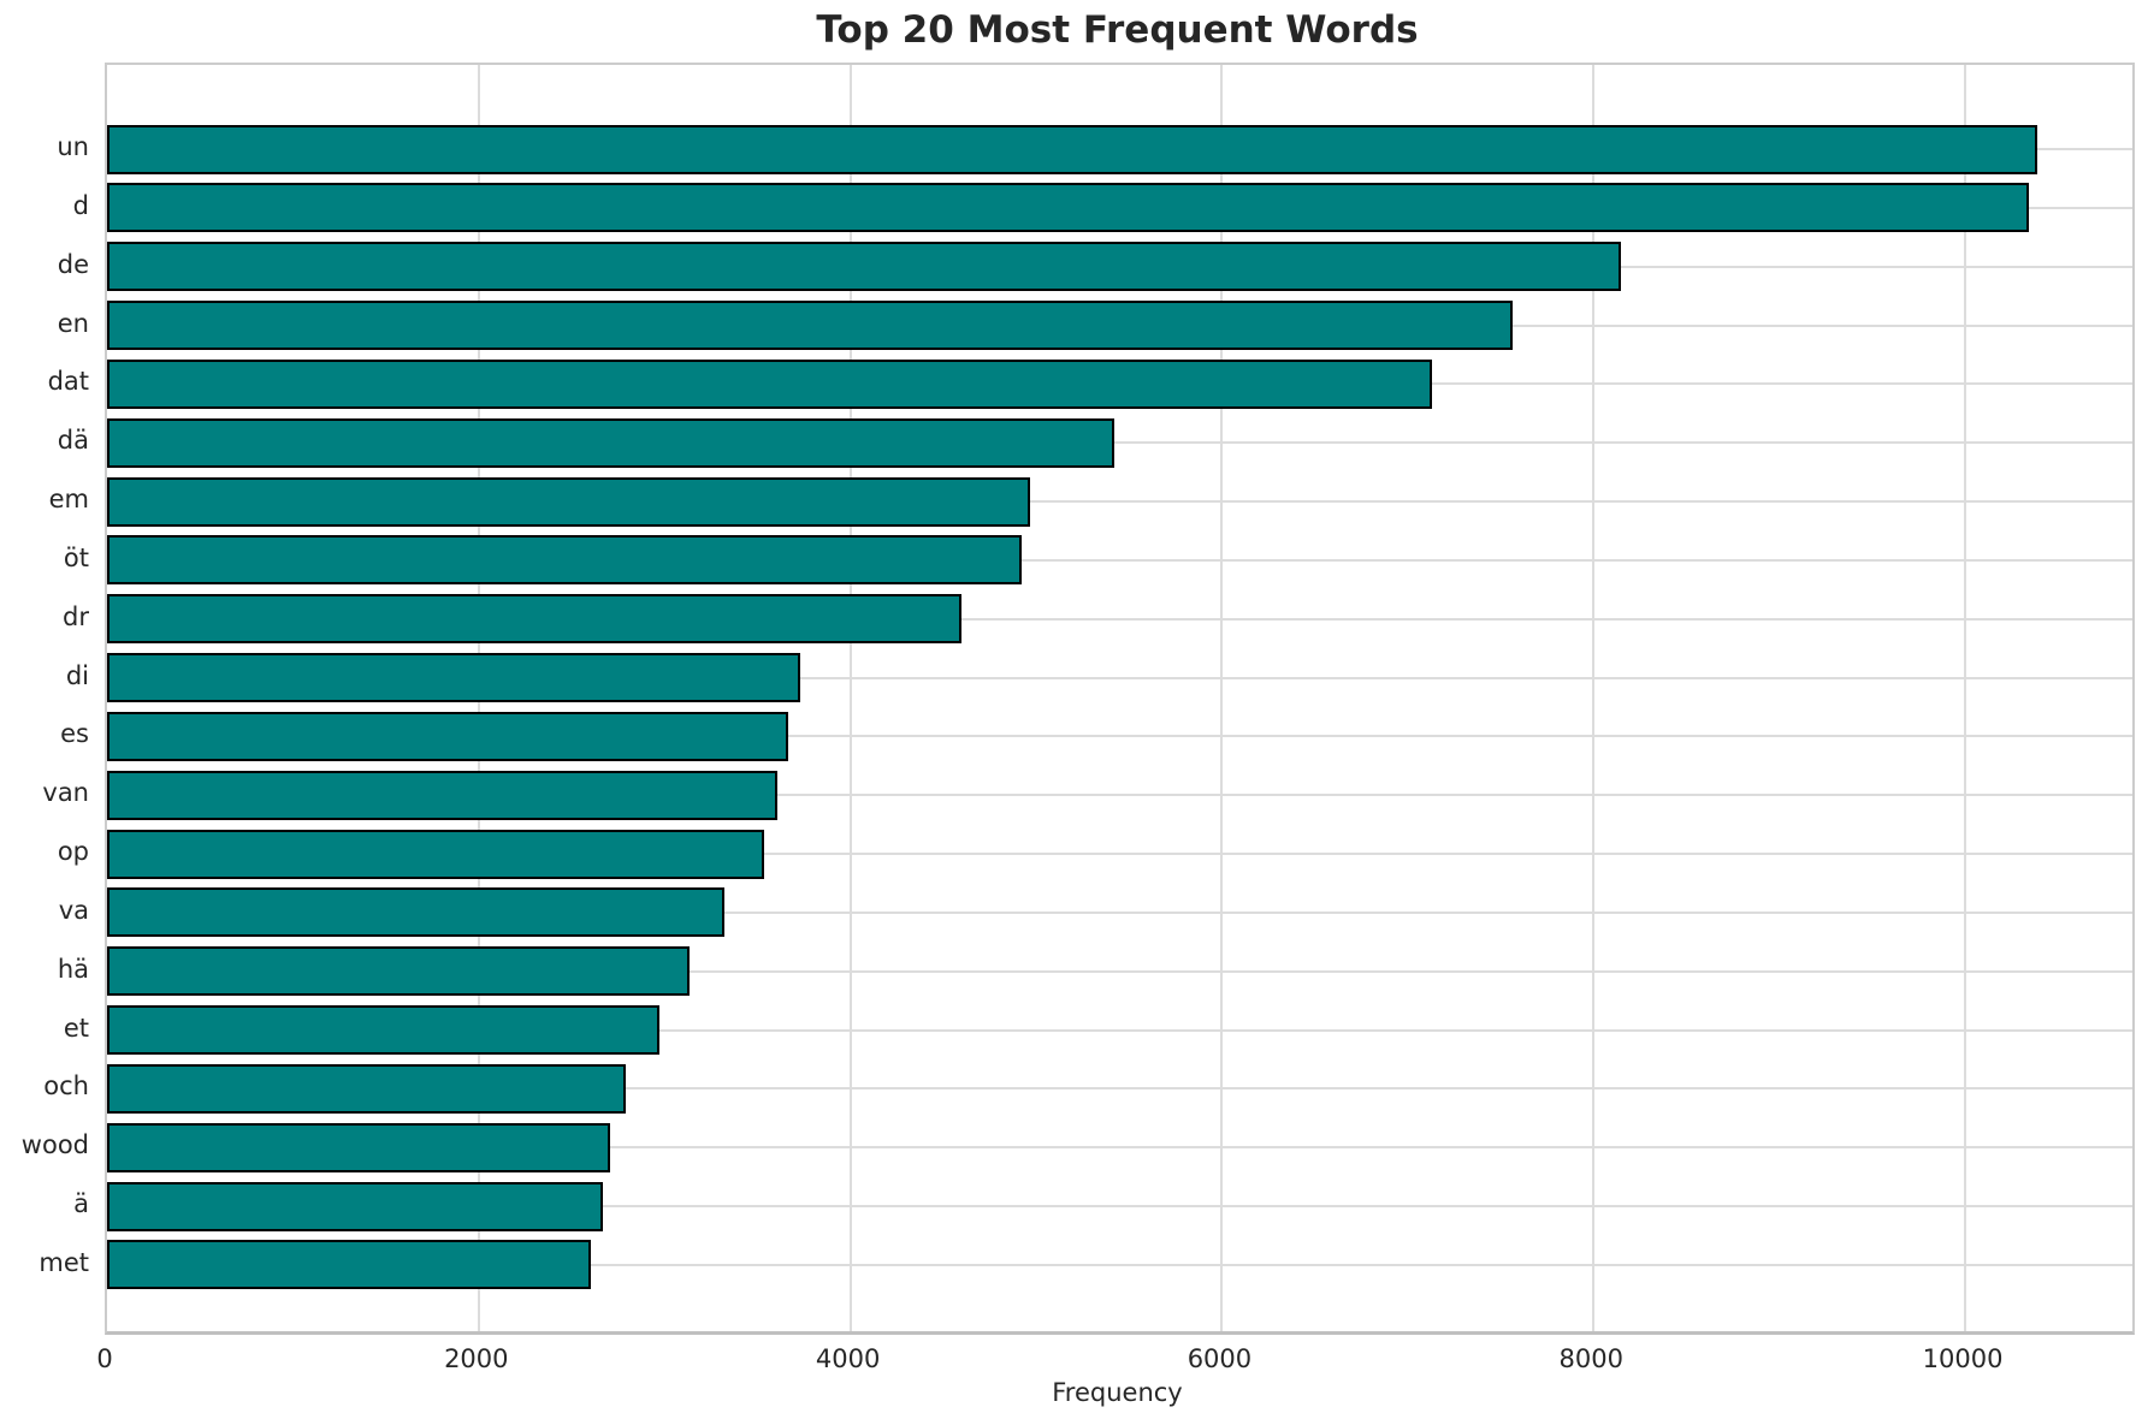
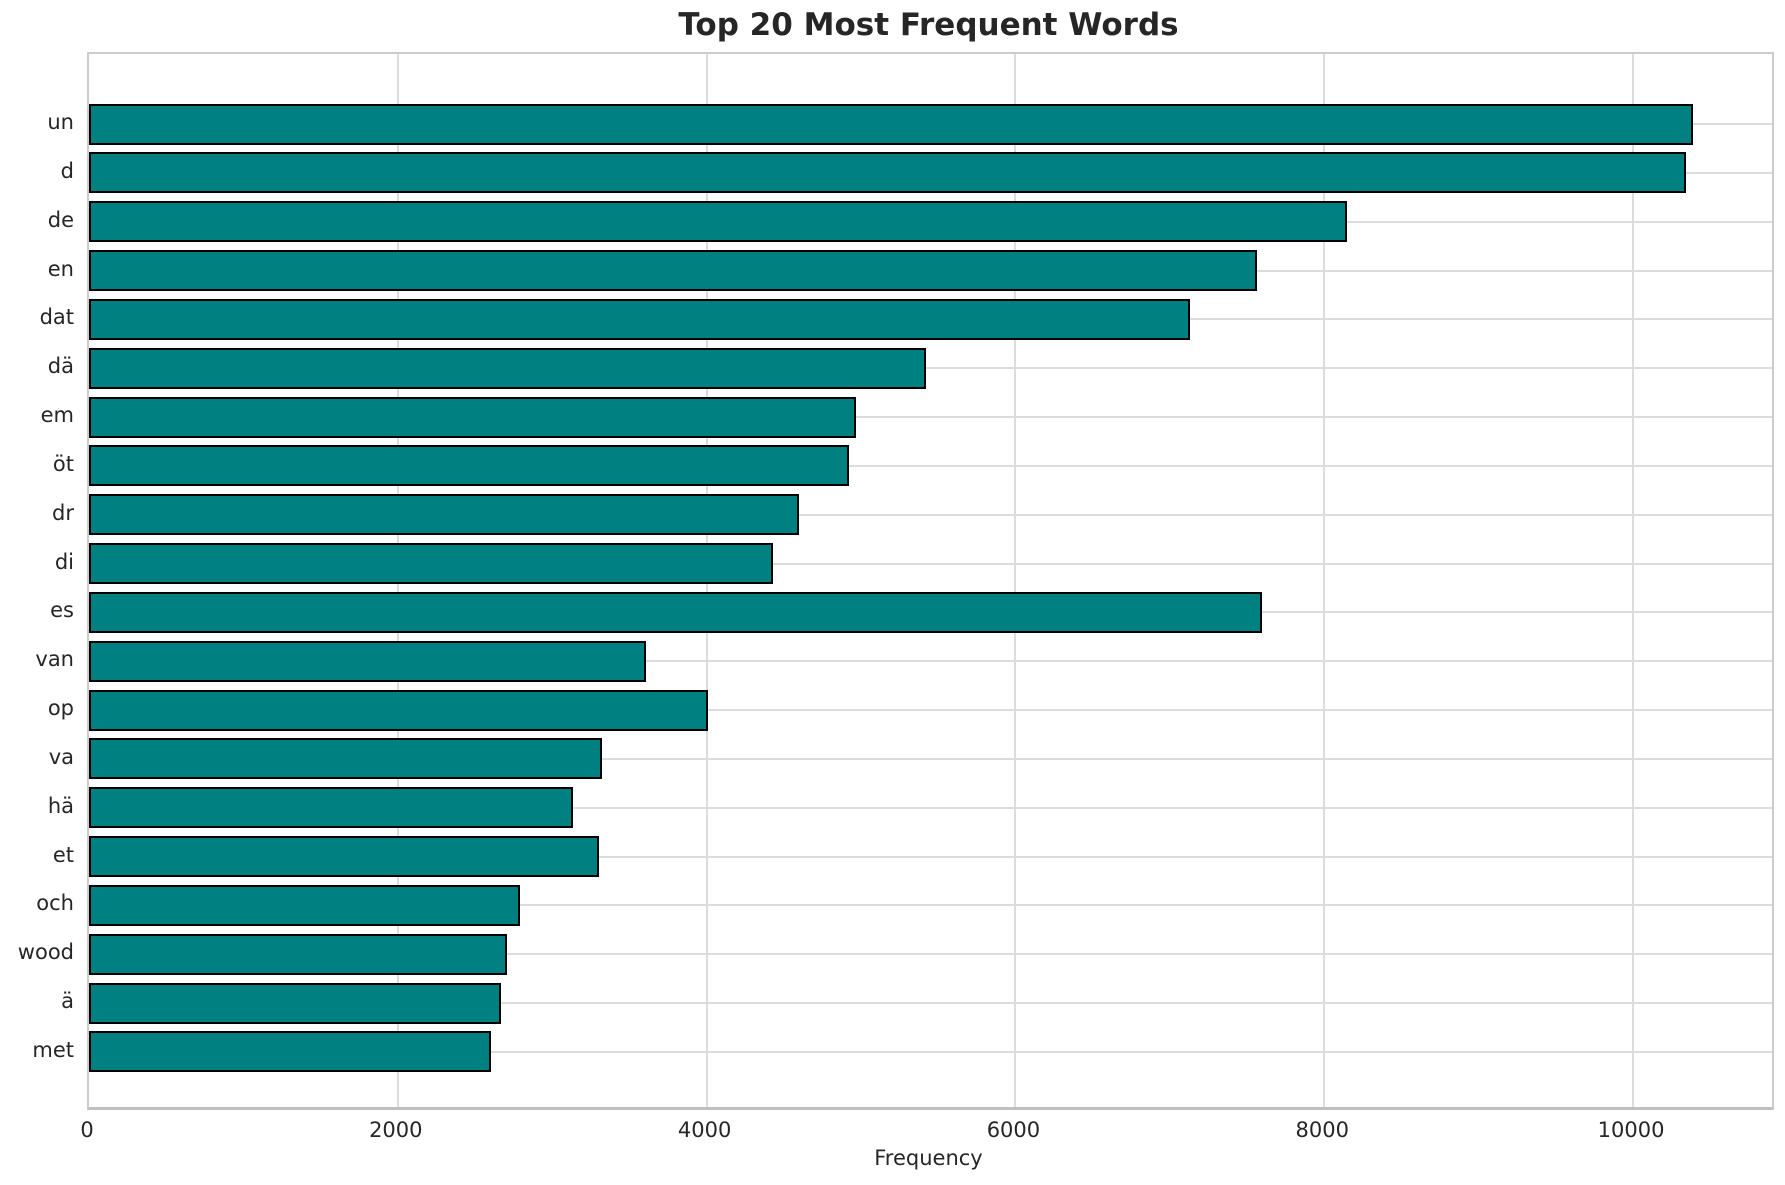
di: 3730 -> 4430
es: 3660 -> 7600
op: 3540 -> 4010
et: 2980 -> 3300
